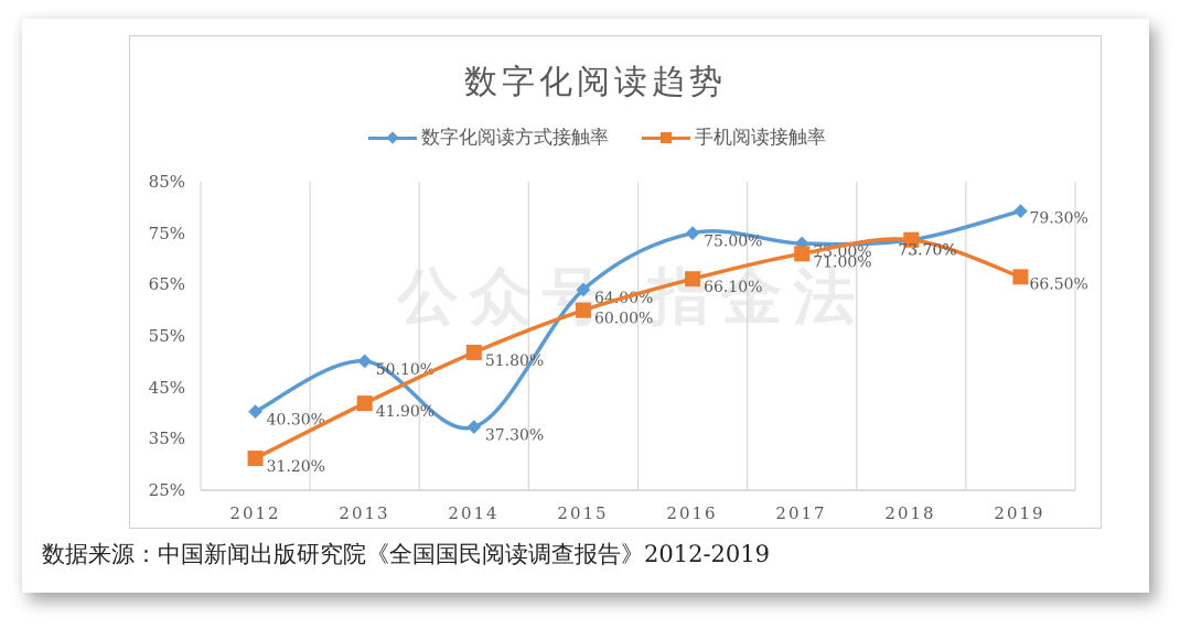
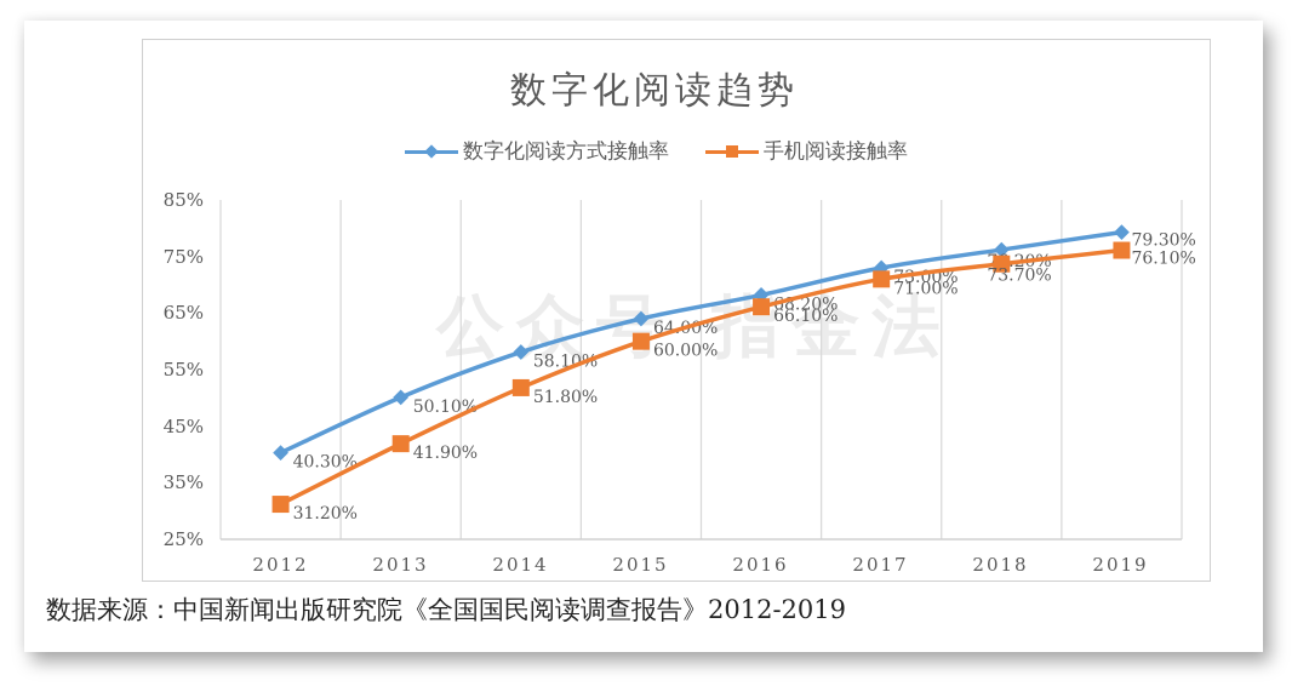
数字化阅读方式接触率/2014: 37.30% -> 58.10%
数字化阅读方式接触率/2016: 75.00% -> 68.20%
数字化阅读方式接触率/2018: 73.70% -> 76.20%
手机阅读接触率/2019: 66.50% -> 76.10%
